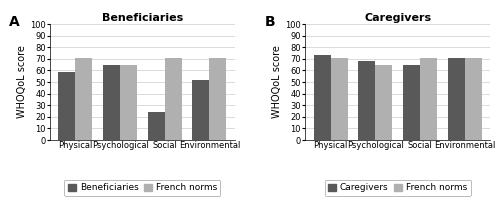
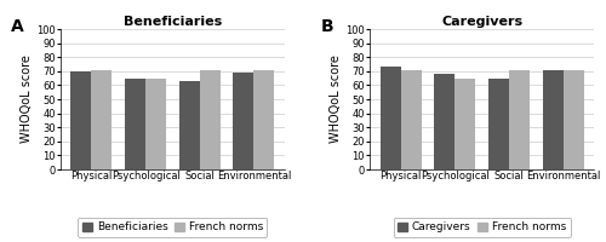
Beneficiaries/Beneficiaries/Physical: 59 -> 70
Beneficiaries/Beneficiaries/Social: 24 -> 63
Beneficiaries/Beneficiaries/Environmental: 52 -> 69
